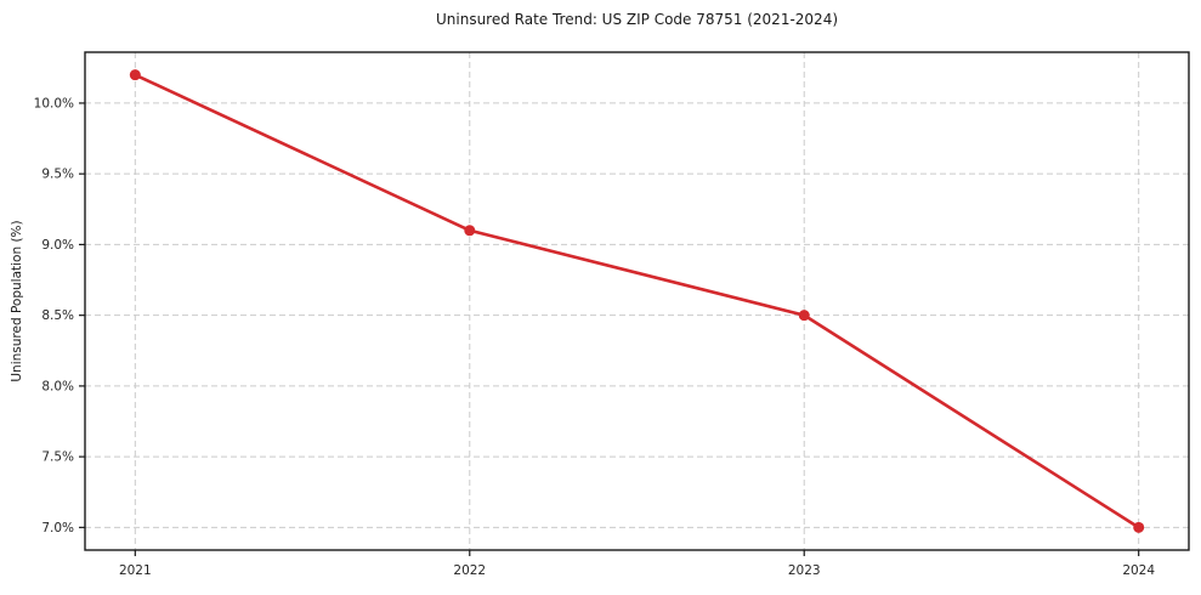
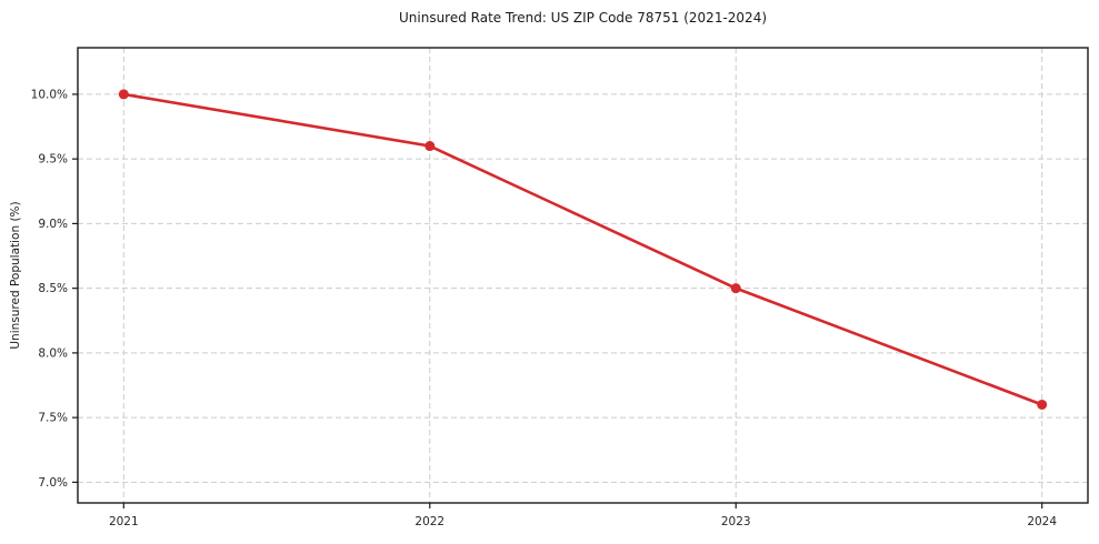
2021: 10.2% -> 10.0%
2022: 9.1% -> 9.6%
2024: 7.0% -> 7.6%
